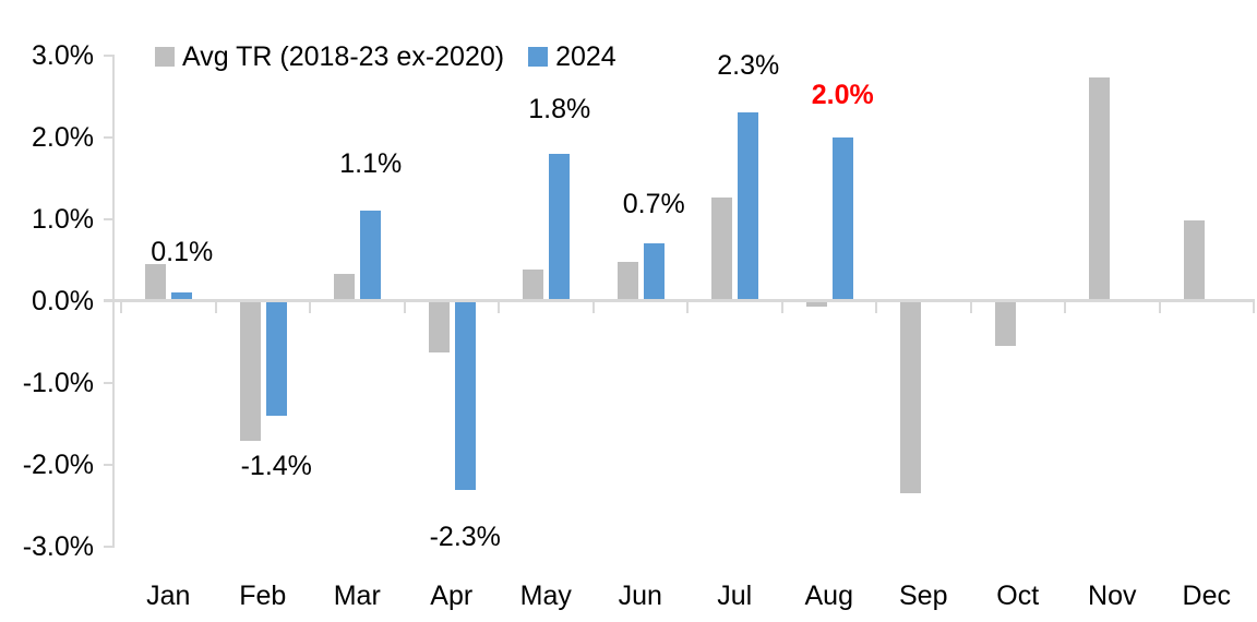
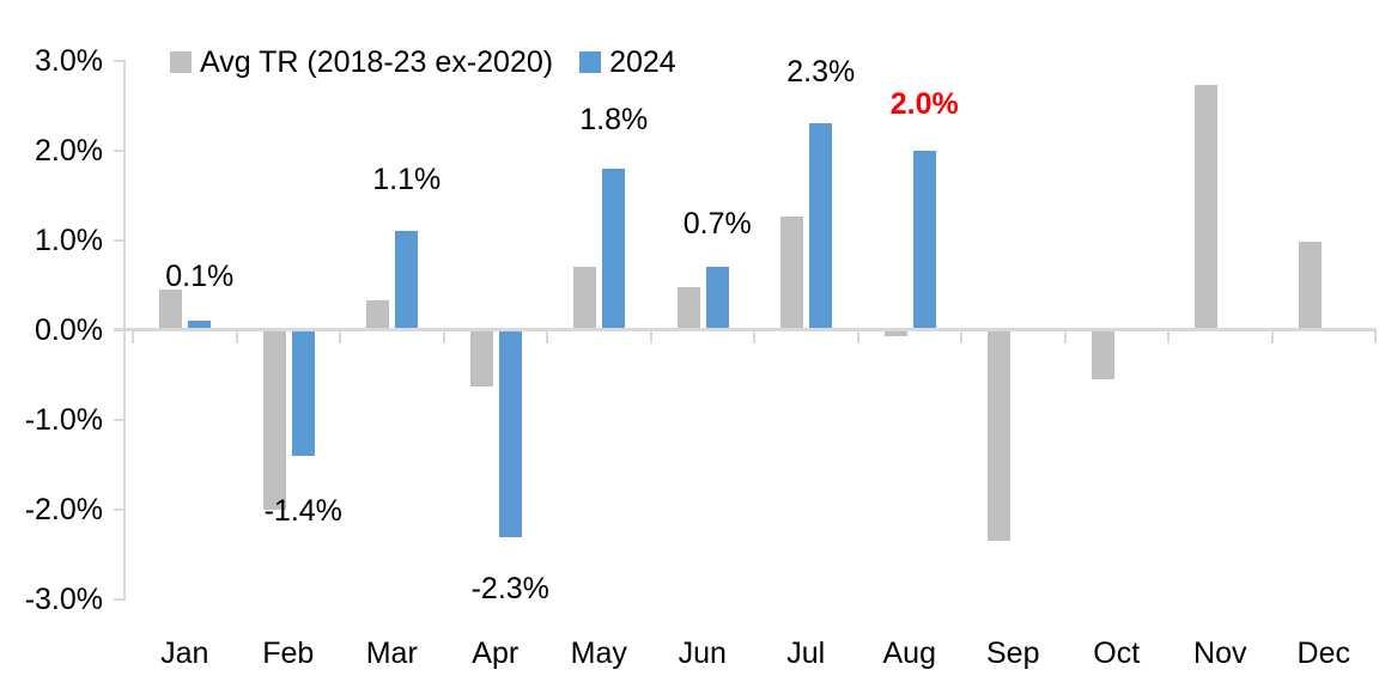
Avg TR (2018-23 ex-2020)/Feb: -1.7% -> -2.0%
Avg TR (2018-23 ex-2020)/May: 0.4% -> 0.7%
